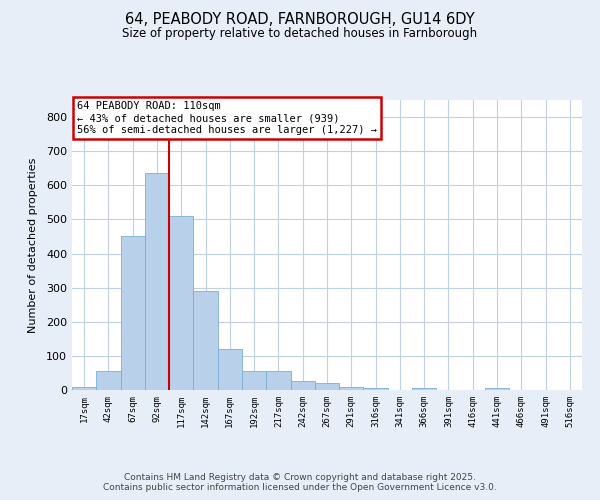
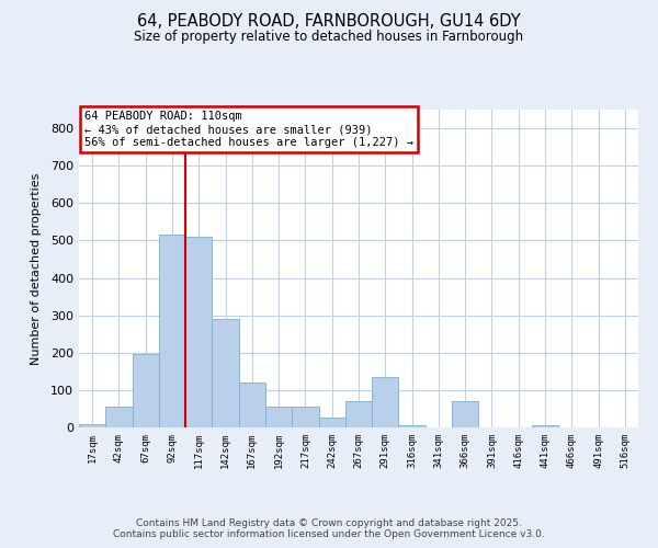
67sqm: 450 -> 195
92sqm: 635 -> 515
267sqm: 20 -> 70
291sqm: 8 -> 135
366sqm: 5 -> 70
